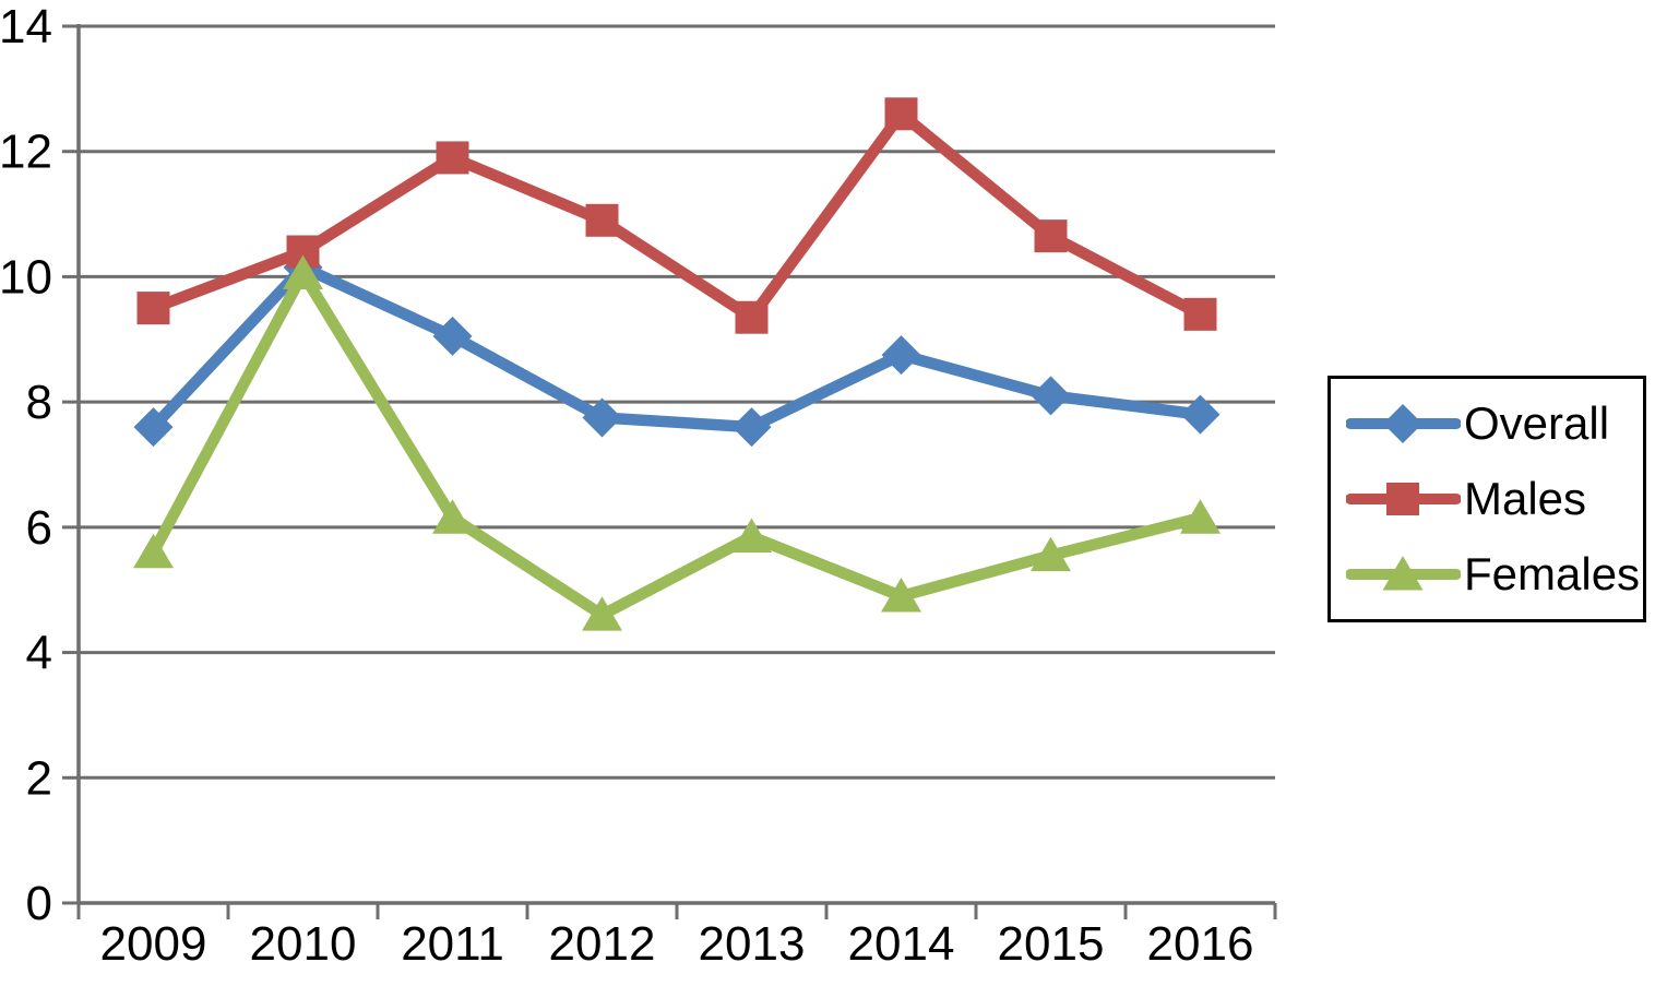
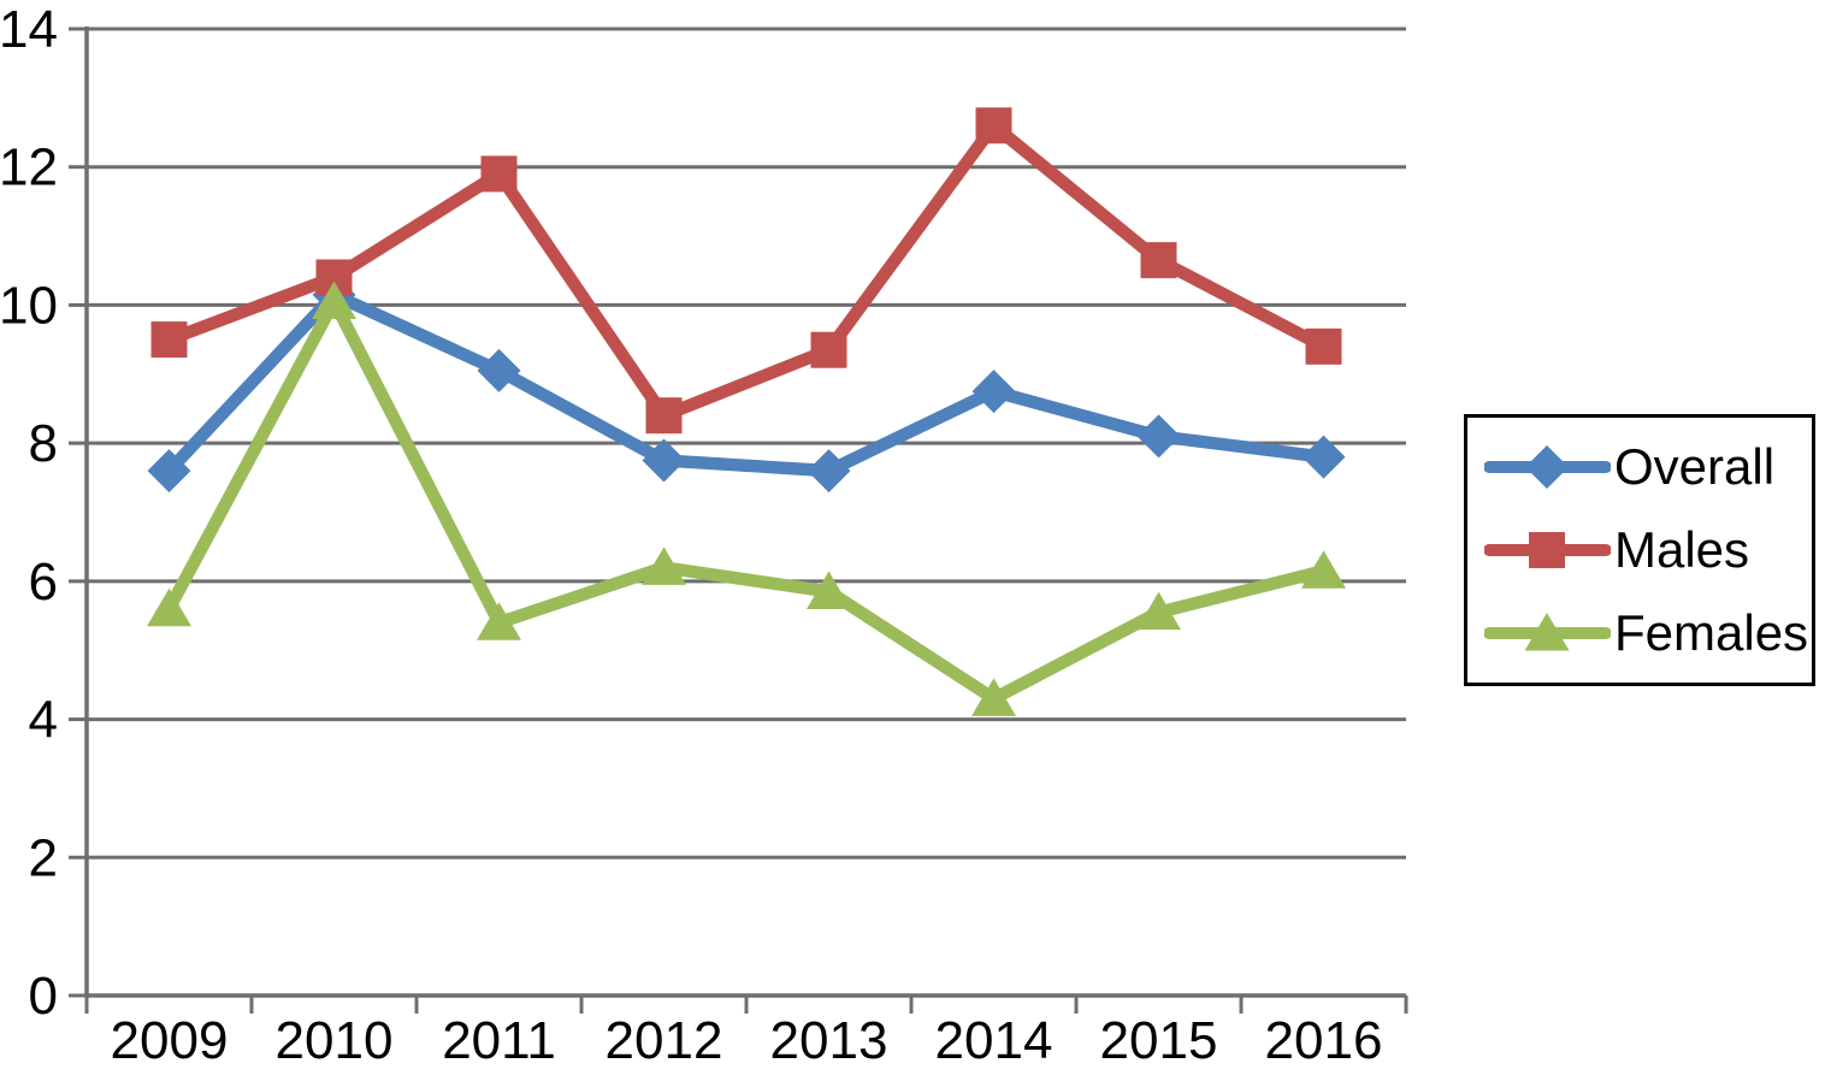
Females/2011: 6.2 -> 5.4
Males/2012: 10.9 -> 8.4
Females/2012: 4.6 -> 6.2
Females/2014: 4.9 -> 4.3
